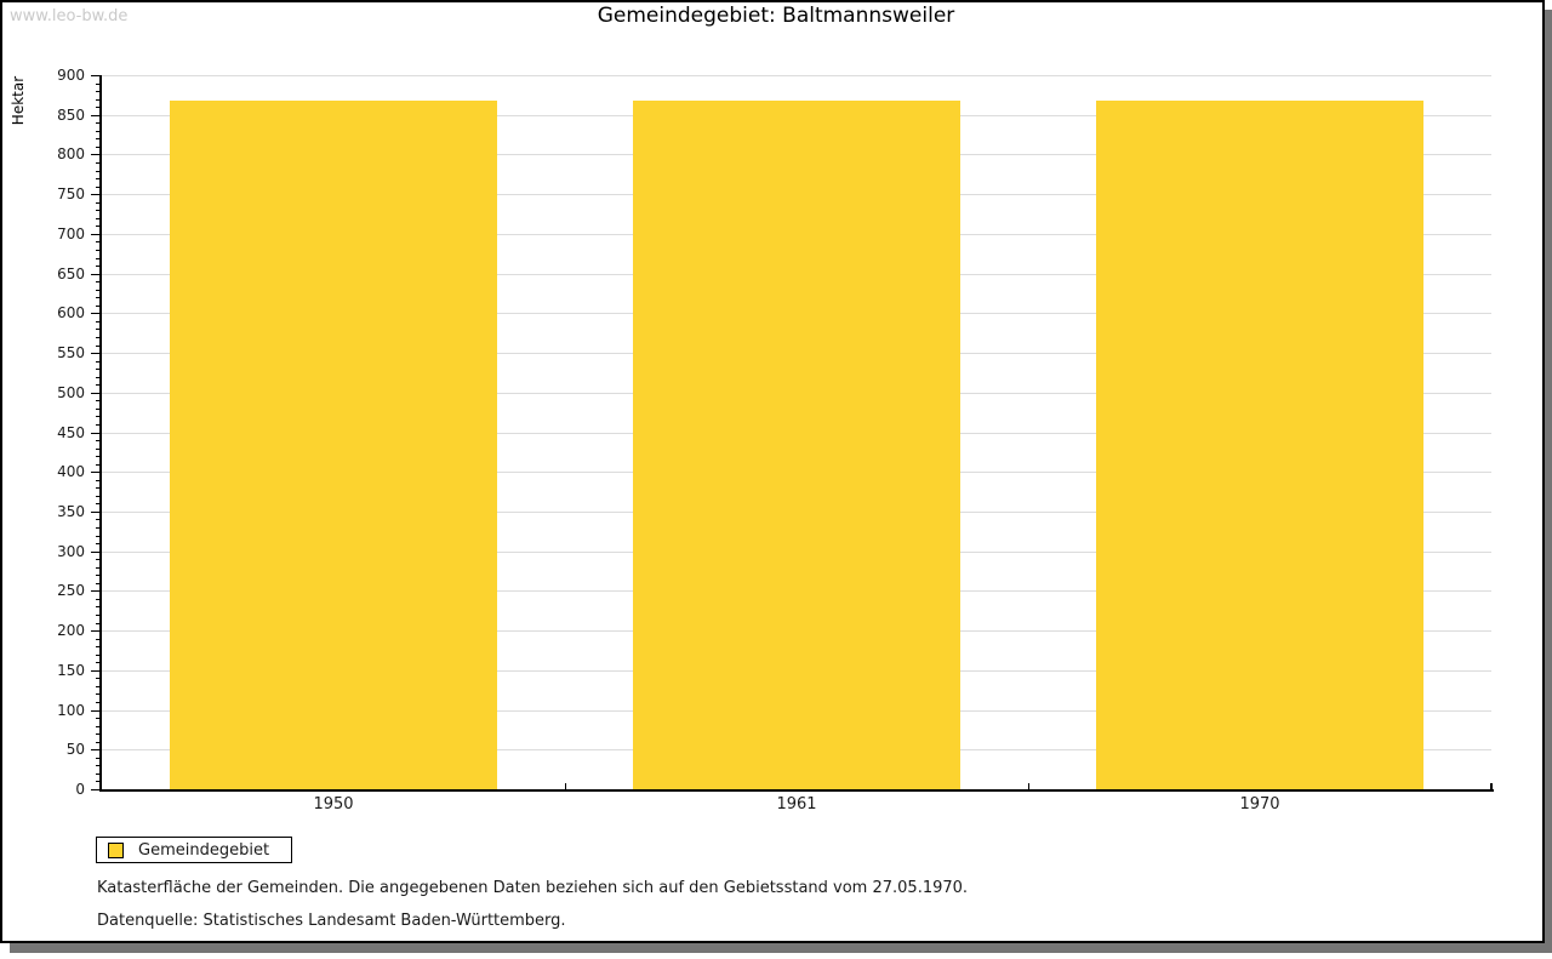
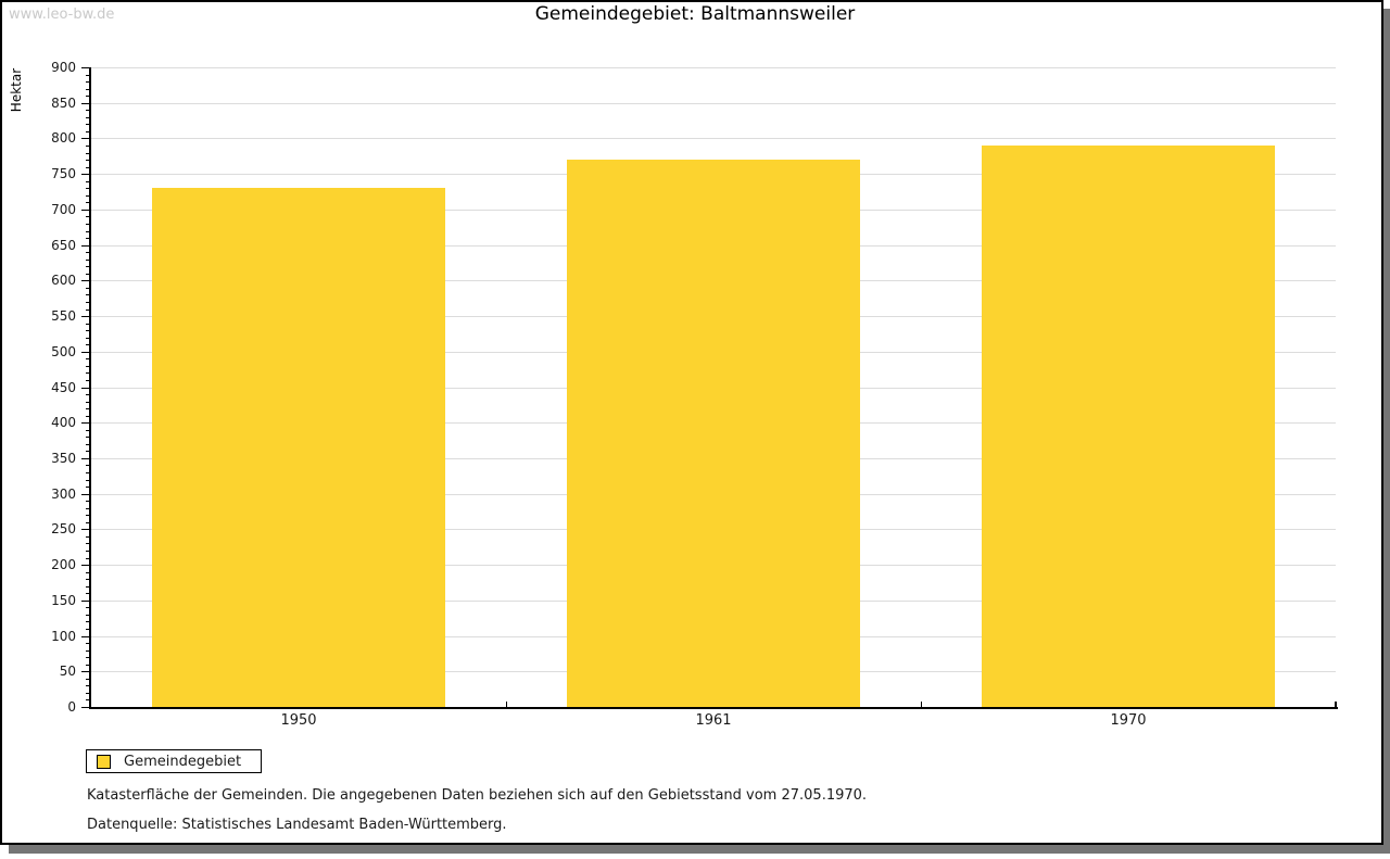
1950: 870 -> 730
1961: 870 -> 770
1970: 870 -> 790
